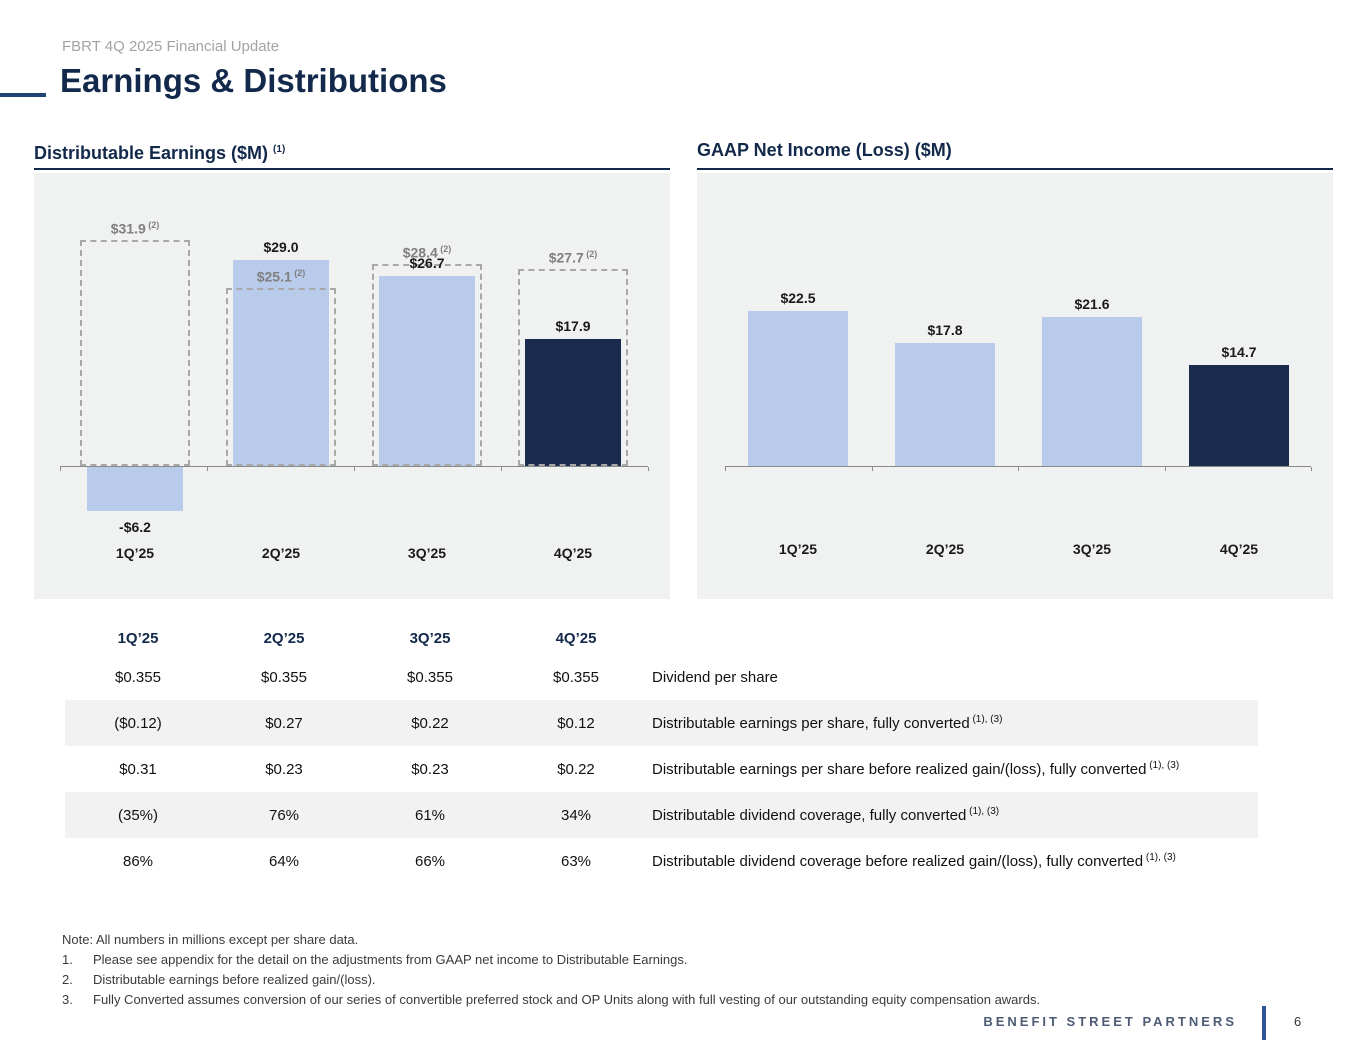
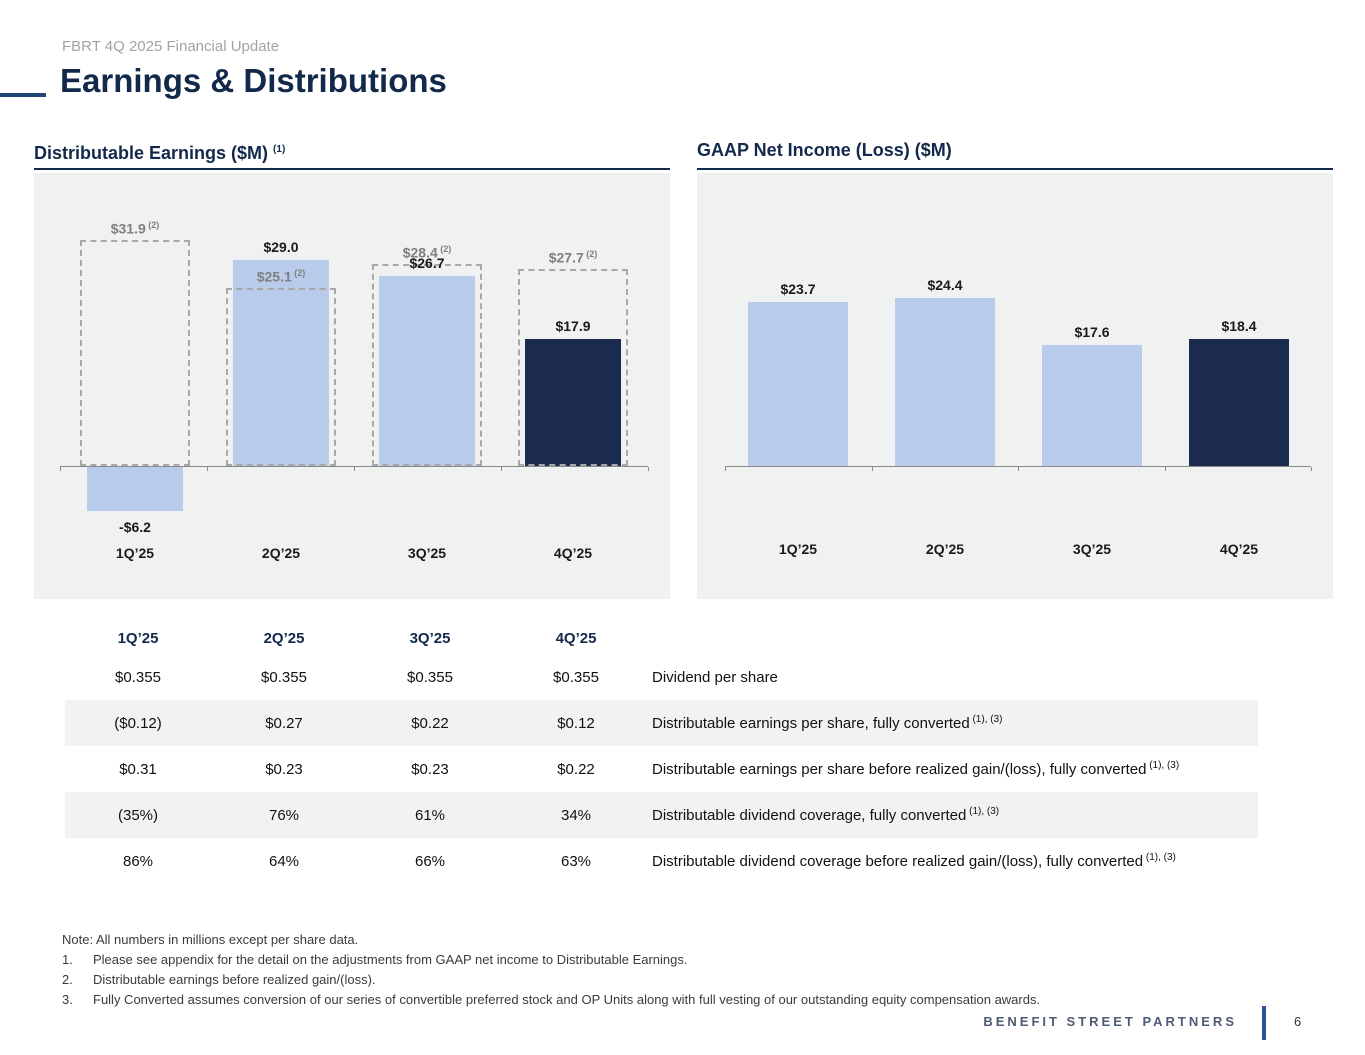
GAAP Net Income (Loss) ($M)/1Q’25: $22.5 -> $23.7
GAAP Net Income (Loss) ($M)/2Q’25: $17.8 -> $24.4
GAAP Net Income (Loss) ($M)/3Q’25: $21.6 -> $17.6
GAAP Net Income (Loss) ($M)/4Q’25: $14.7 -> $18.4
